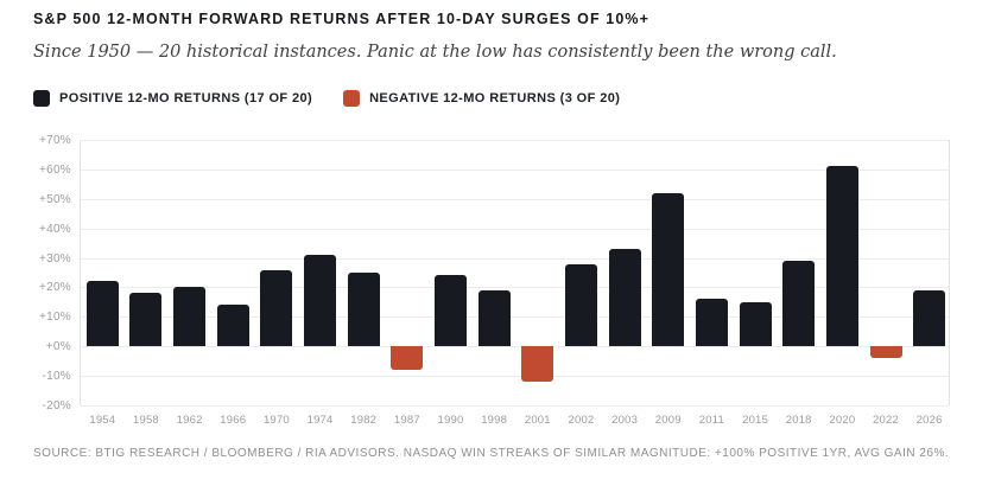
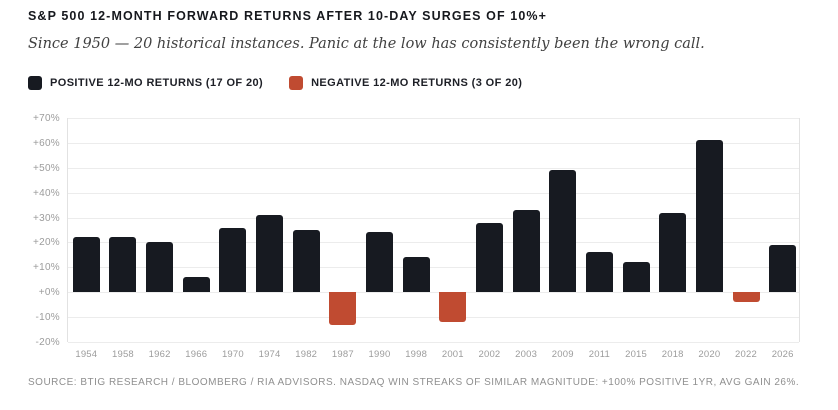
1958: 18% -> 22%
1966: 14% -> 6%
1987: -8% -> -13%
1998: 19% -> 14%
2009: 52% -> 49%
2015: 15% -> 12%
2018: 29% -> 32%
